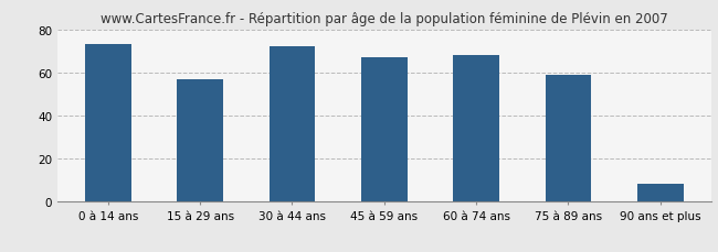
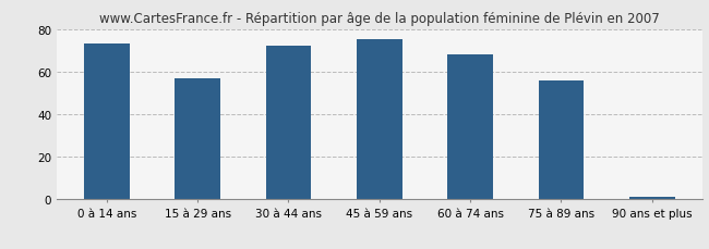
45 à 59 ans: 67 -> 75
75 à 89 ans: 59 -> 56
90 ans et plus: 8 -> 1
